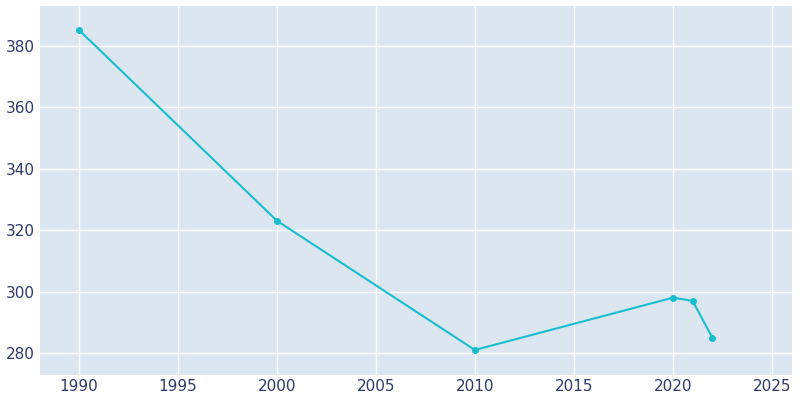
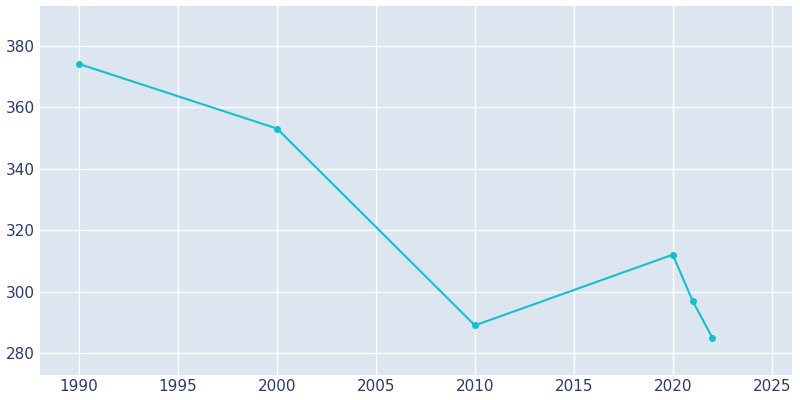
1990: 385 -> 374
2000: 323 -> 353
2010: 281 -> 289
2020: 298 -> 312
